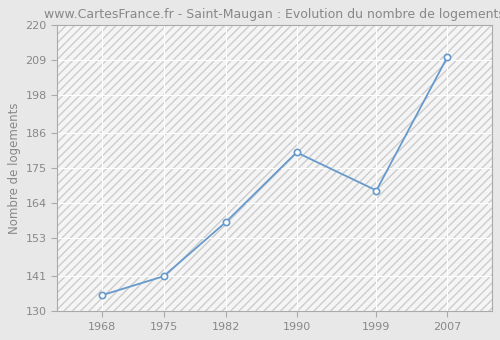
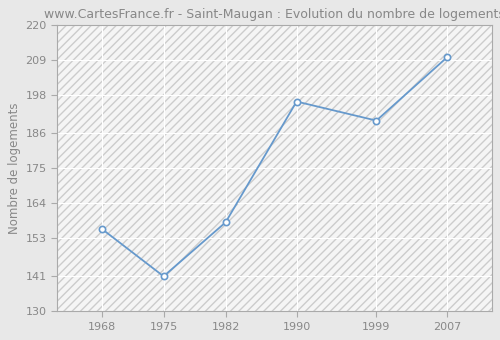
1968: 135 -> 156
1990: 180 -> 196
1999: 168 -> 190
